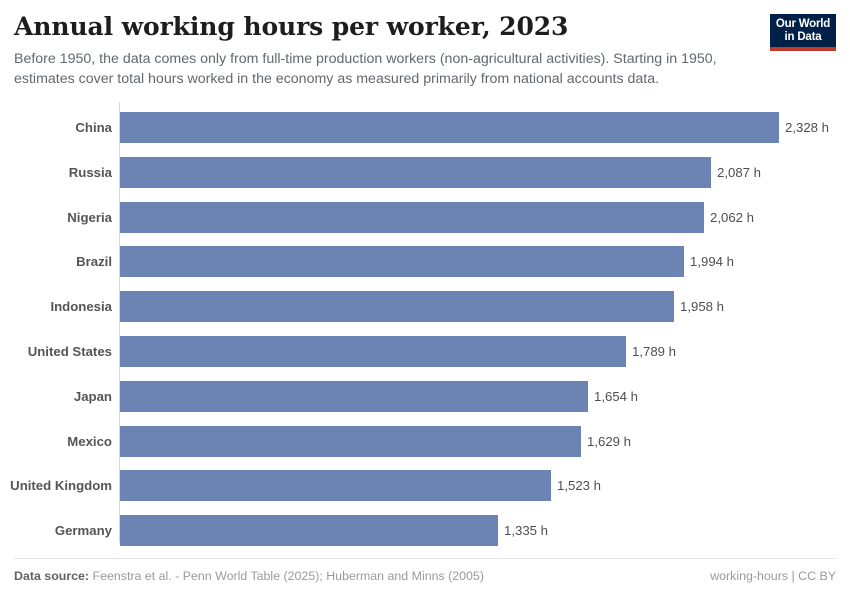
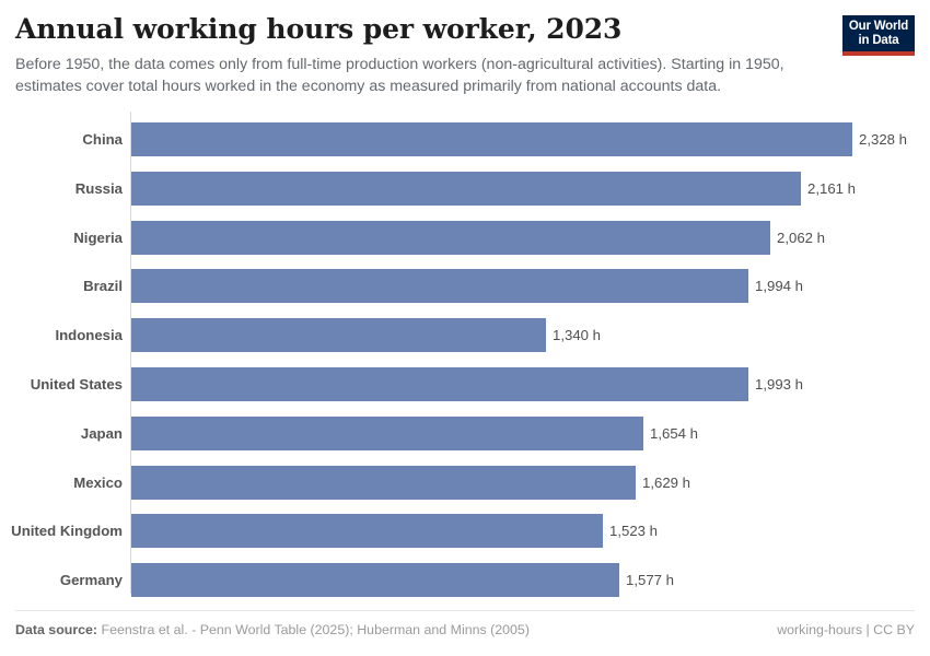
Russia: 2,087 -> 2,161
Indonesia: 1,958 -> 1,340
United States: 1,789 -> 1,993
Germany: 1,335 -> 1,577
